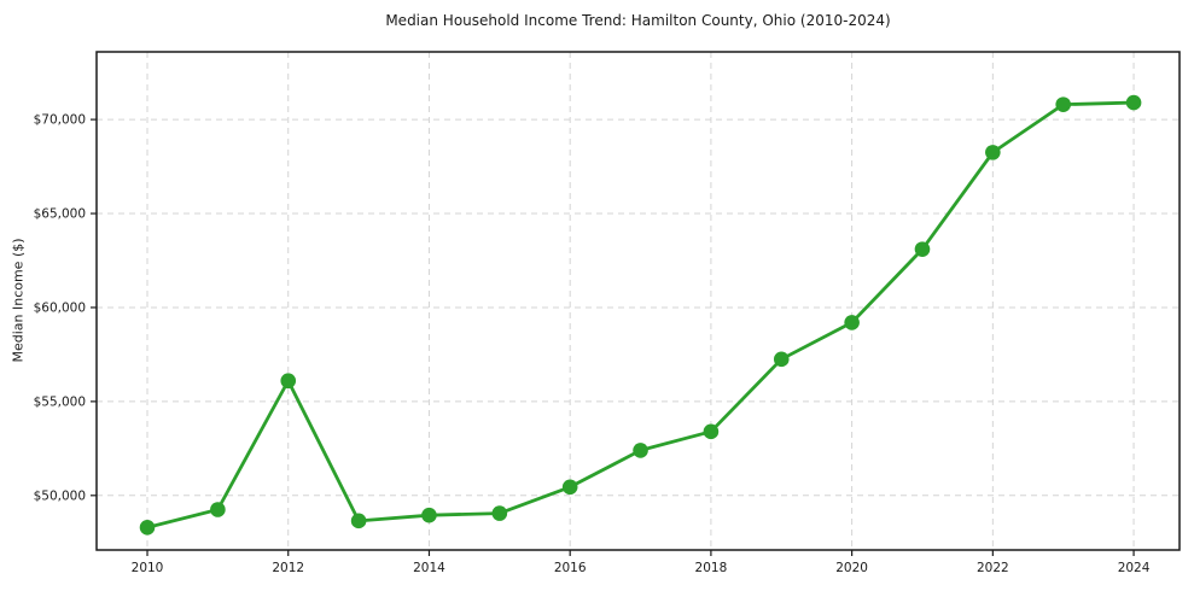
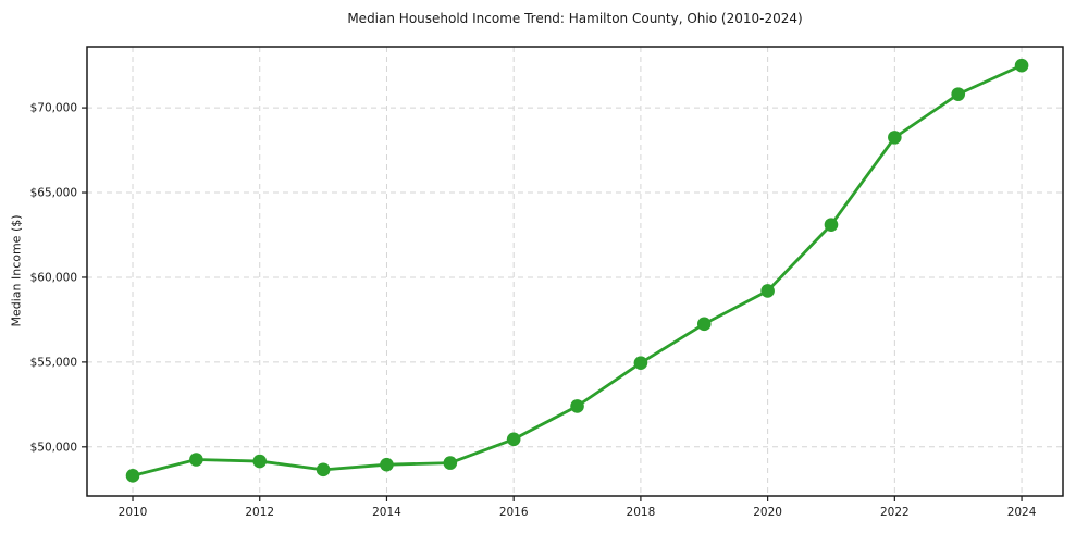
2012: $56100 -> $49200
2018: $53400 -> $55000
2024: $70900 -> $72500
